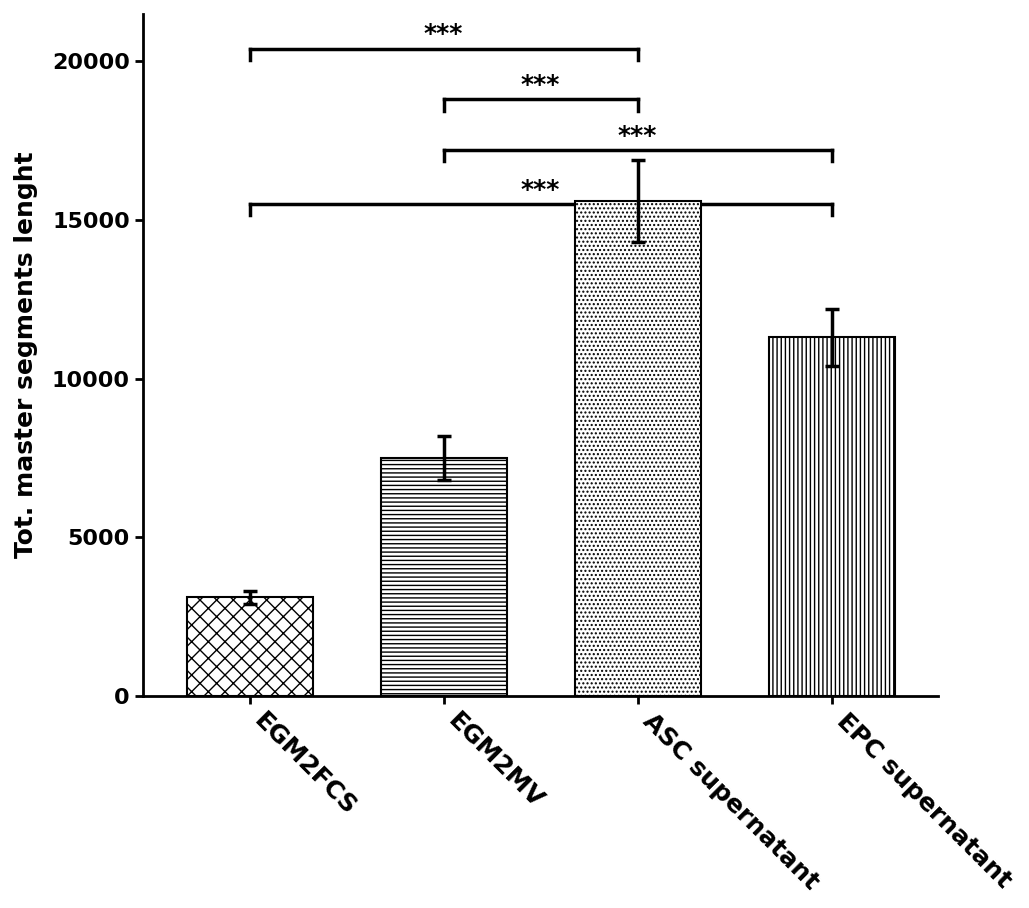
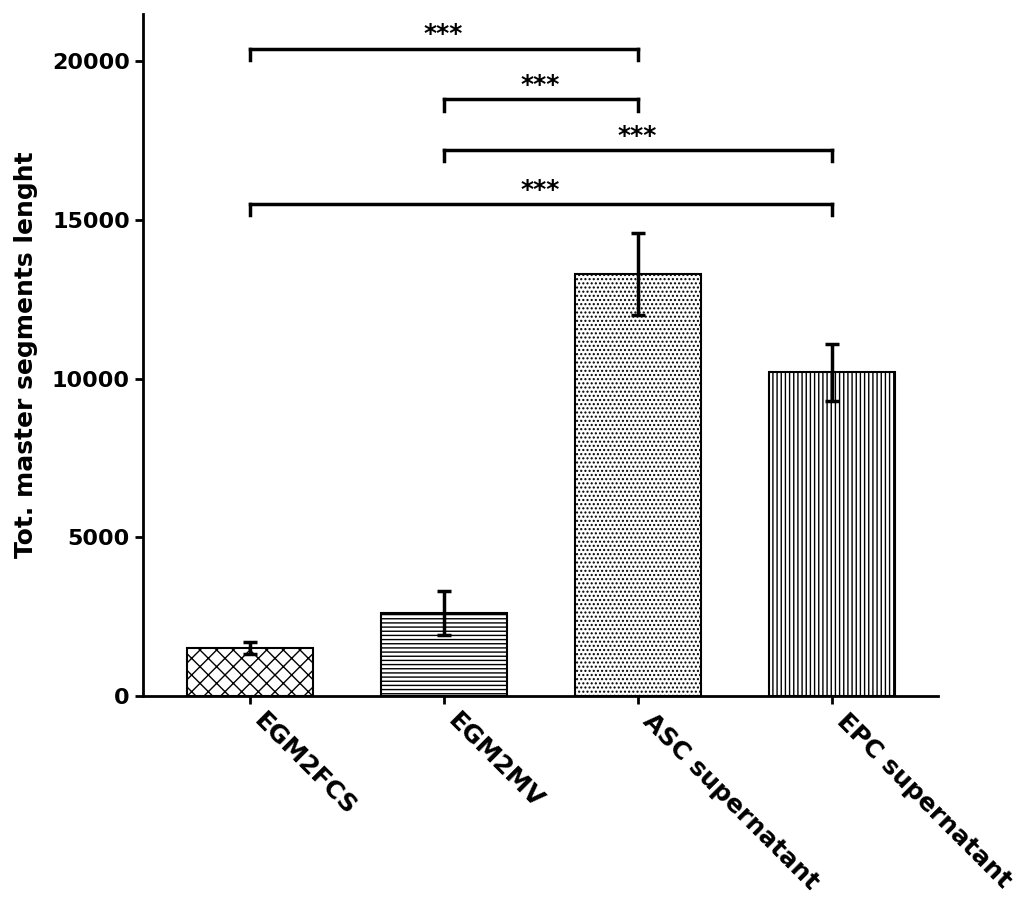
EGM2FCS: 3100 -> 1500
EGM2MV: 7500 -> 2600
ASC supernatant: 15600 -> 13300
EPC supernatant: 11300 -> 10200
